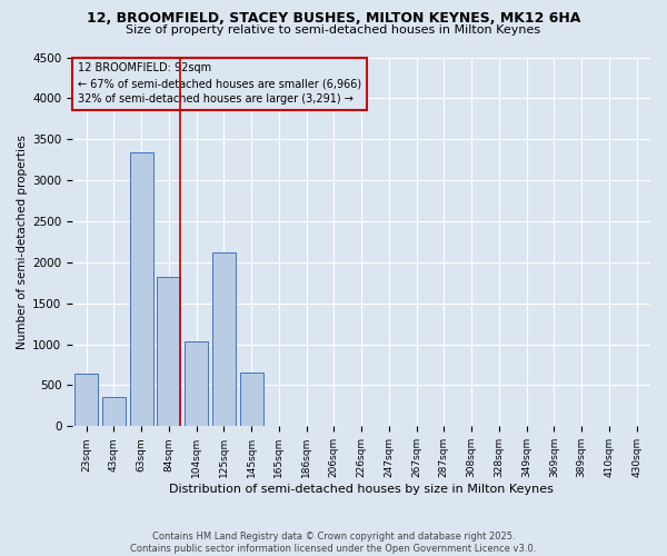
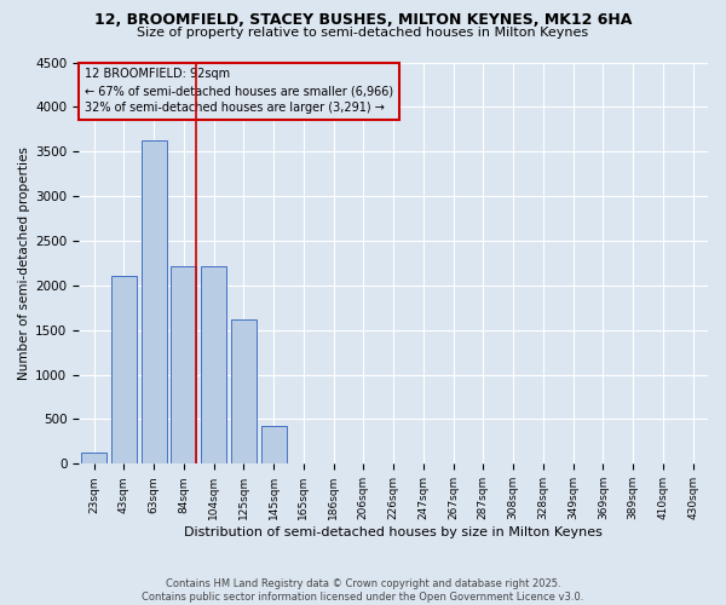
23sqm: 640 -> 130
43sqm: 360 -> 2100
63sqm: 3340 -> 3620
84sqm: 1820 -> 2220
104sqm: 1040 -> 2220
125sqm: 2120 -> 1620
145sqm: 660 -> 430
